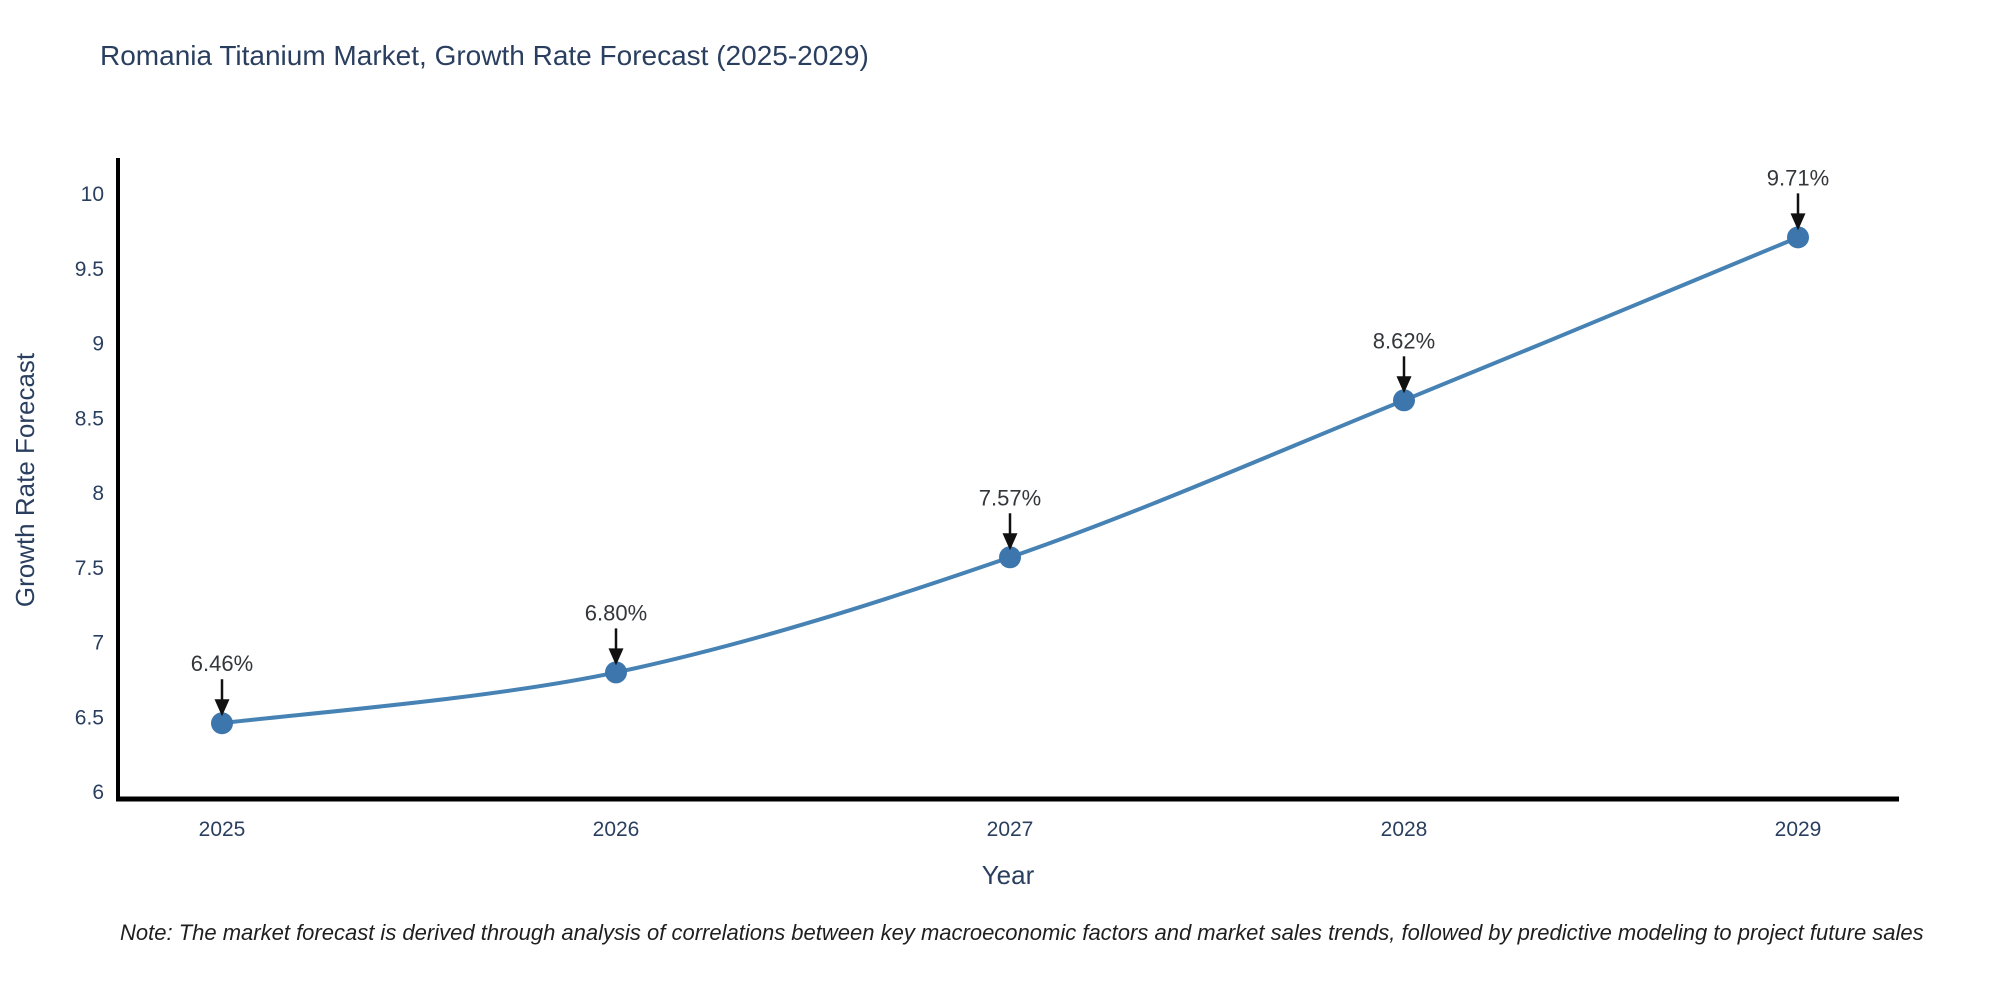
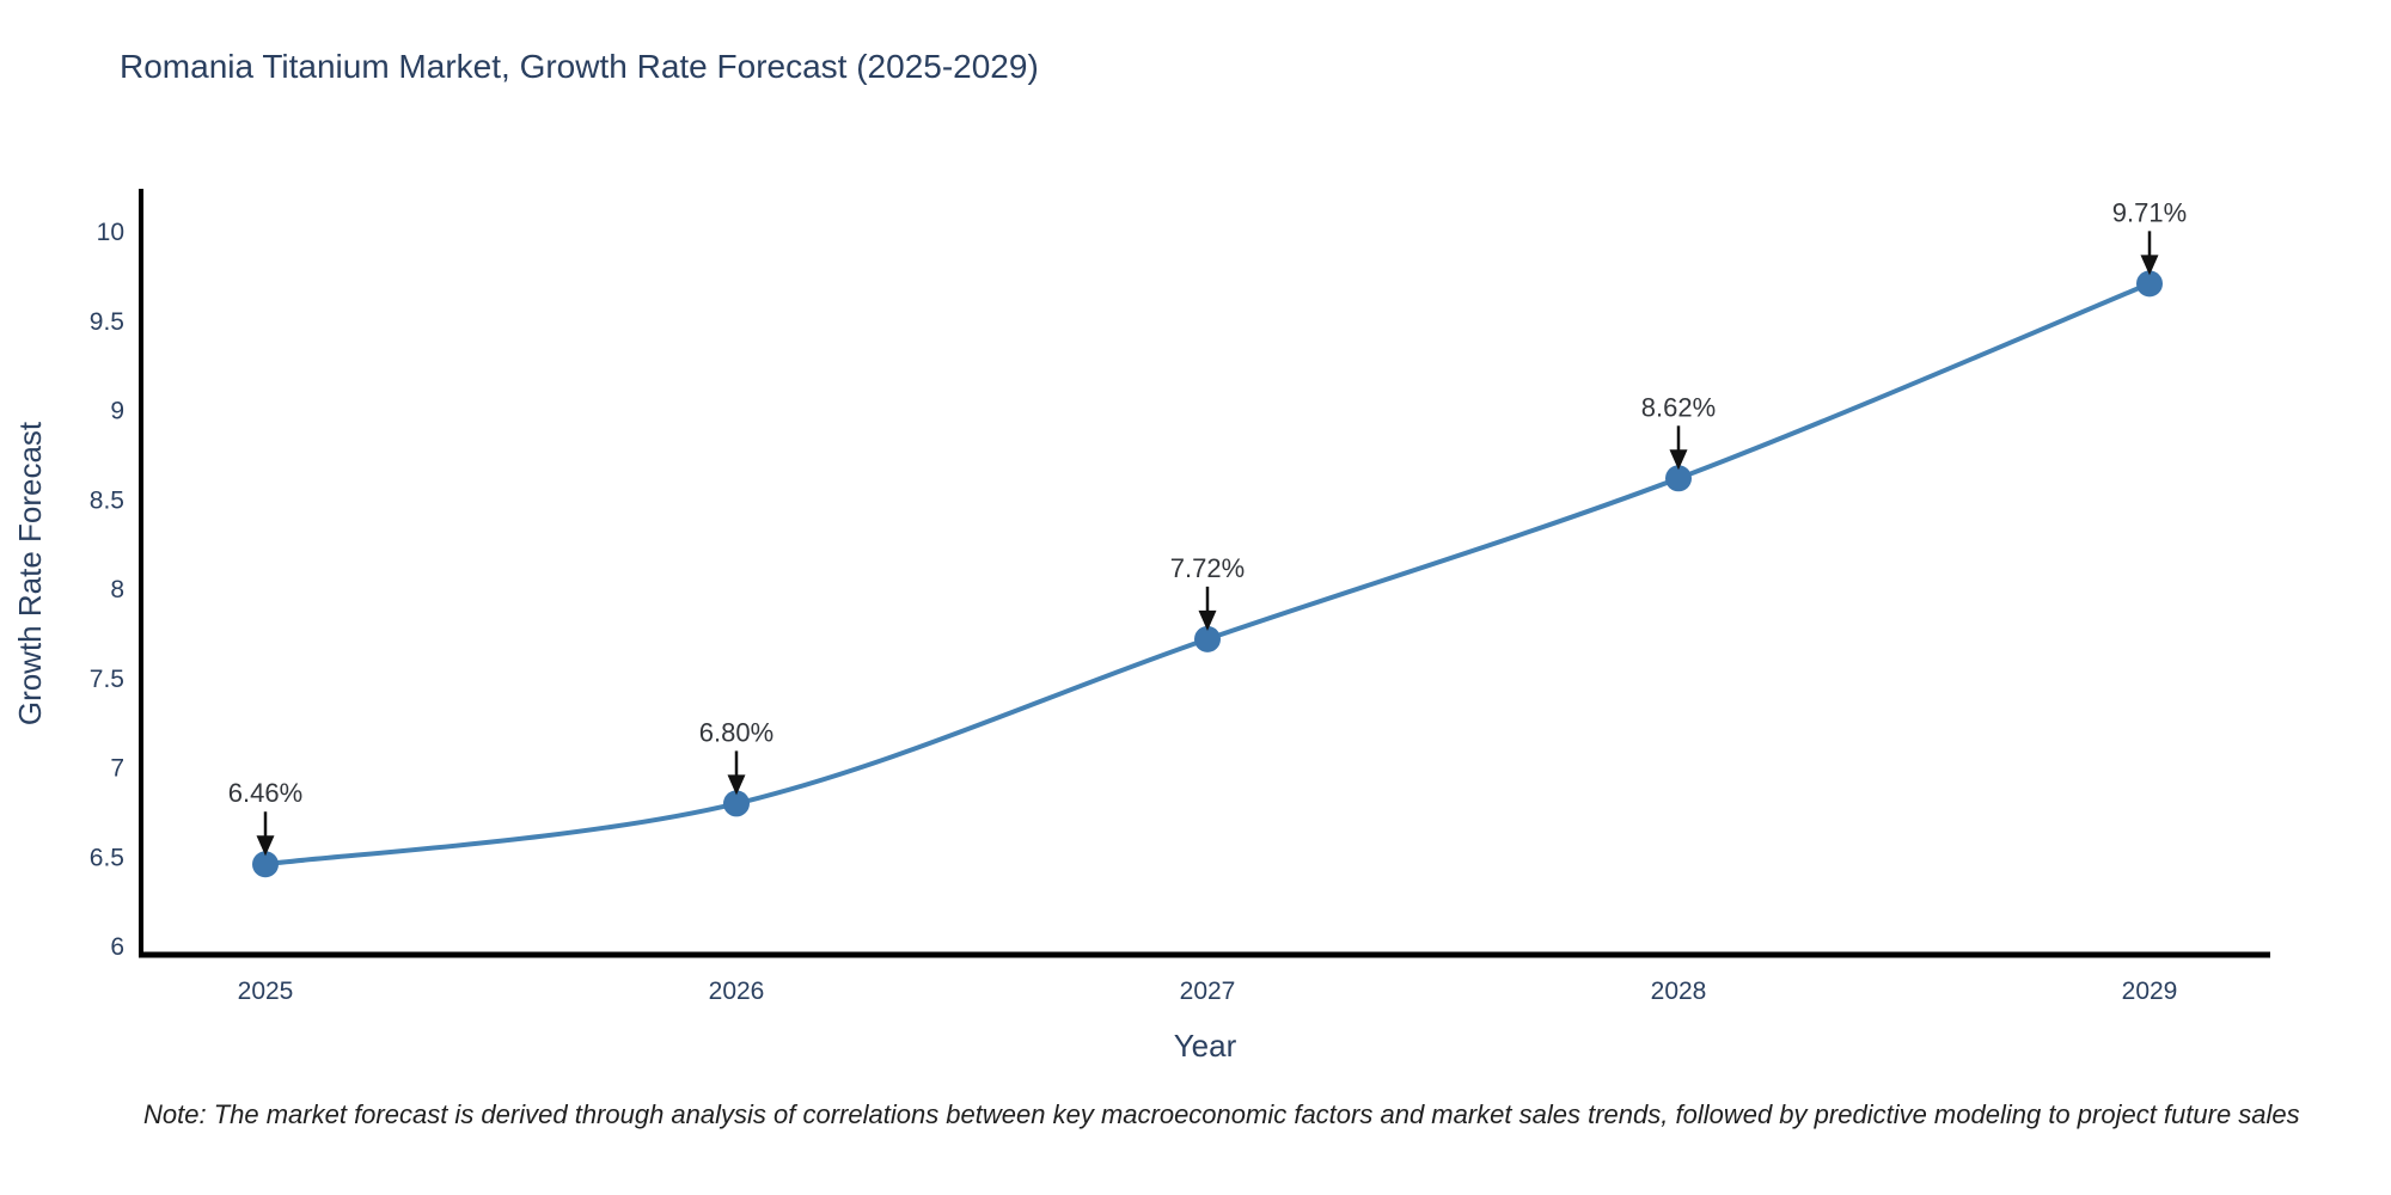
2027: 7.57% -> 7.72%
